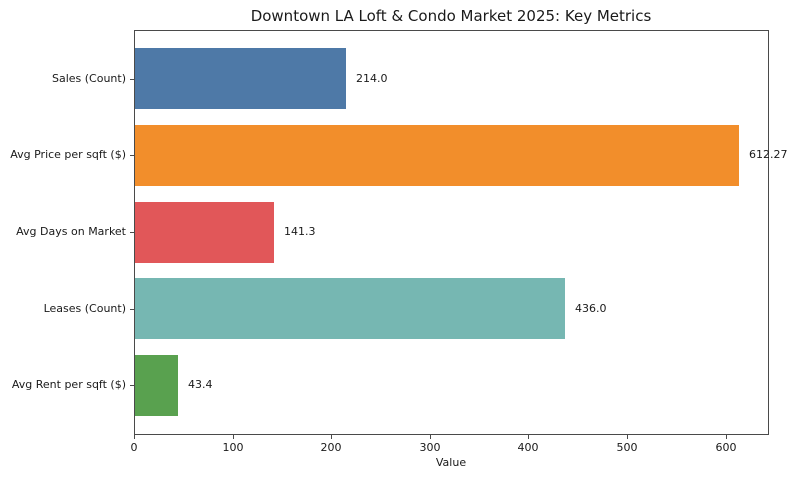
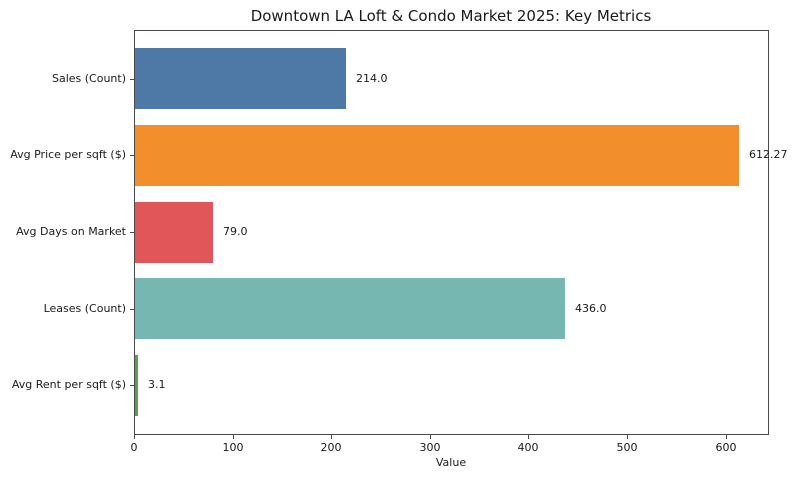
Avg Days on Market: 141.3 -> 79.0
Avg Rent per sqft ($): 43.4 -> 3.1
